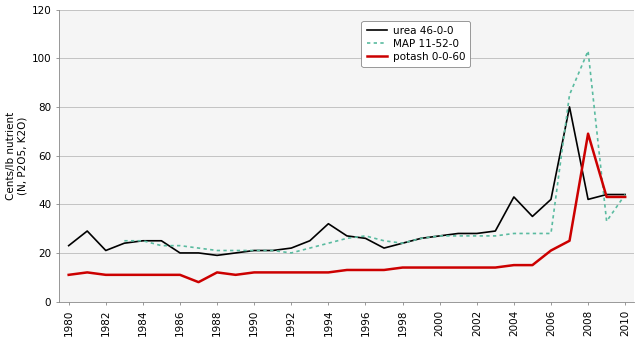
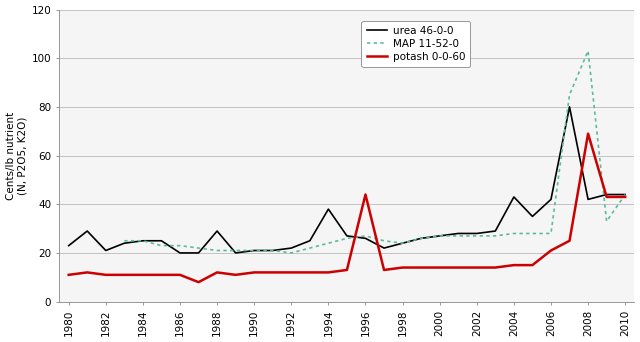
urea 46-0-0/1988: 19 -> 29
urea 46-0-0/1994: 32 -> 38
potash 0-0-60/1996: 13 -> 44
